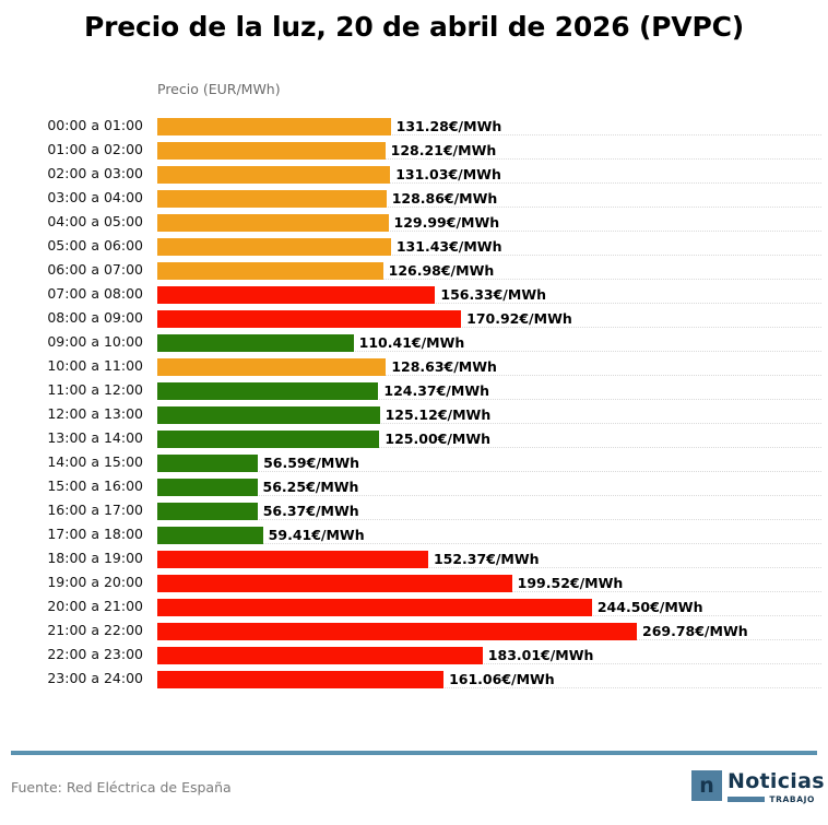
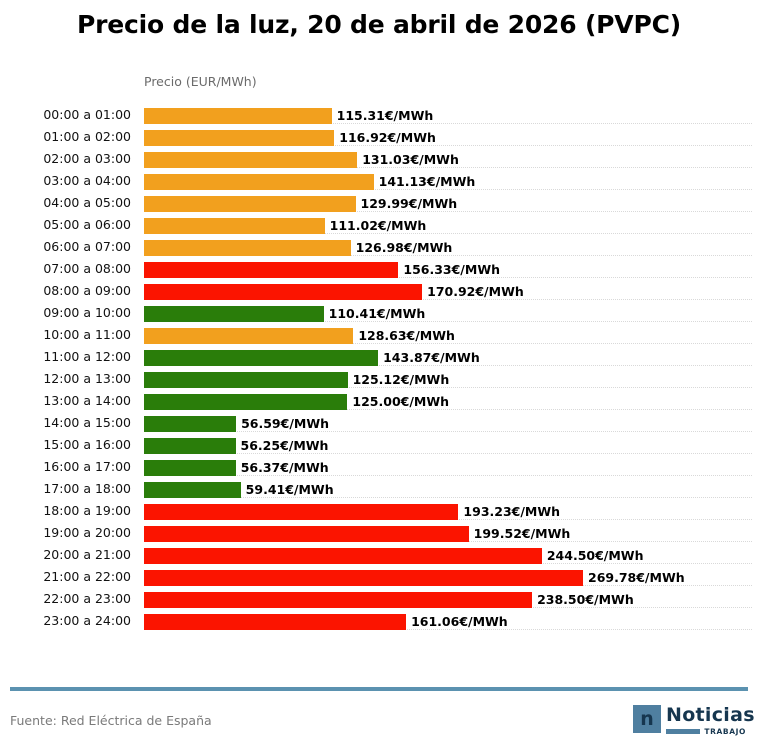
00:00 a 01:00: 131.28 -> 115.31
01:00 a 02:00: 128.21 -> 116.92
03:00 a 04:00: 128.86 -> 141.13
05:00 a 06:00: 131.43 -> 111.02
11:00 a 12:00: 124.37 -> 143.87
18:00 a 19:00: 152.37 -> 193.23
22:00 a 23:00: 183.01 -> 238.50
